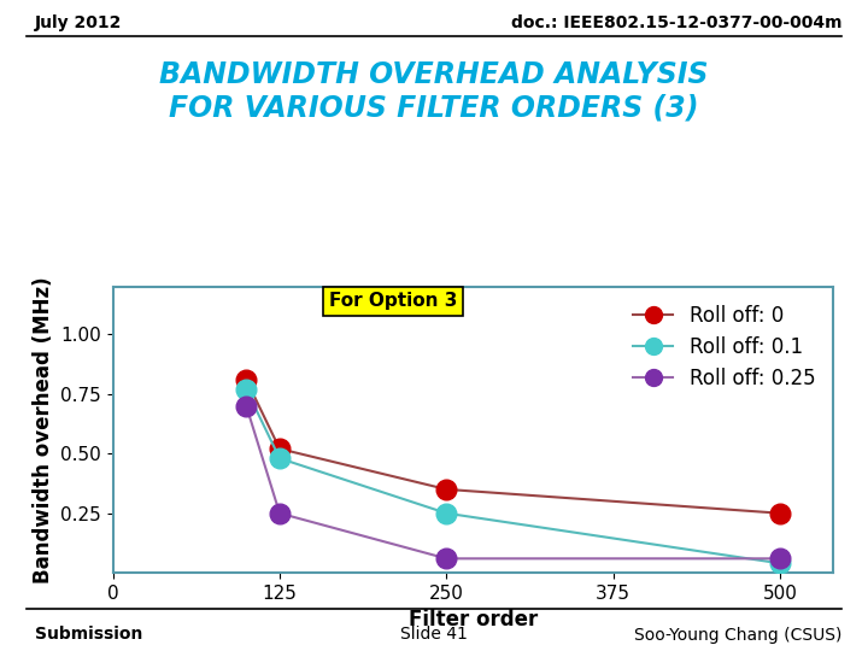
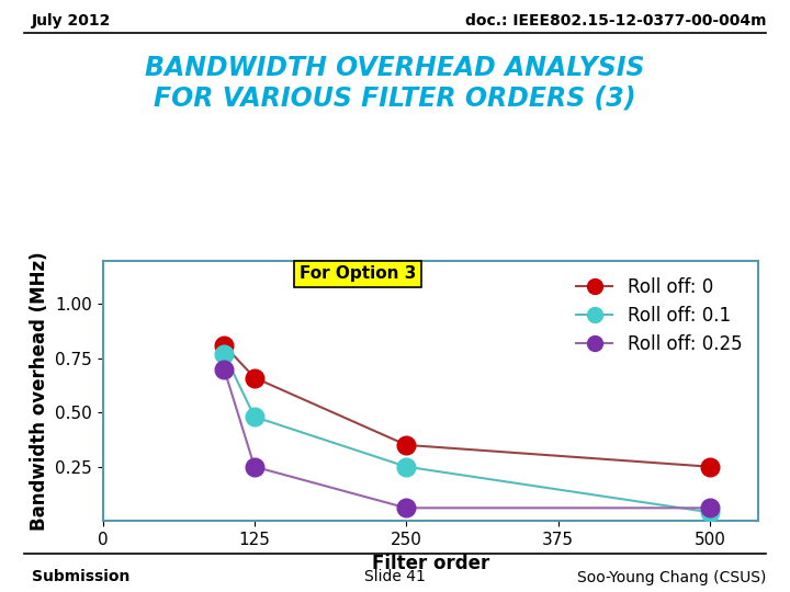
Roll off: 0/125: 0.52 -> 0.66
